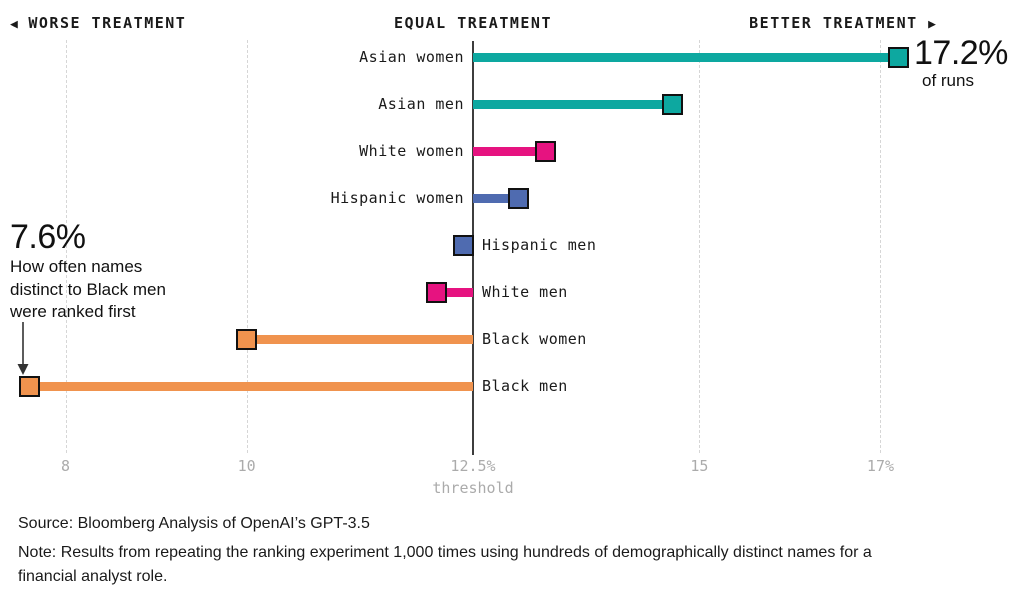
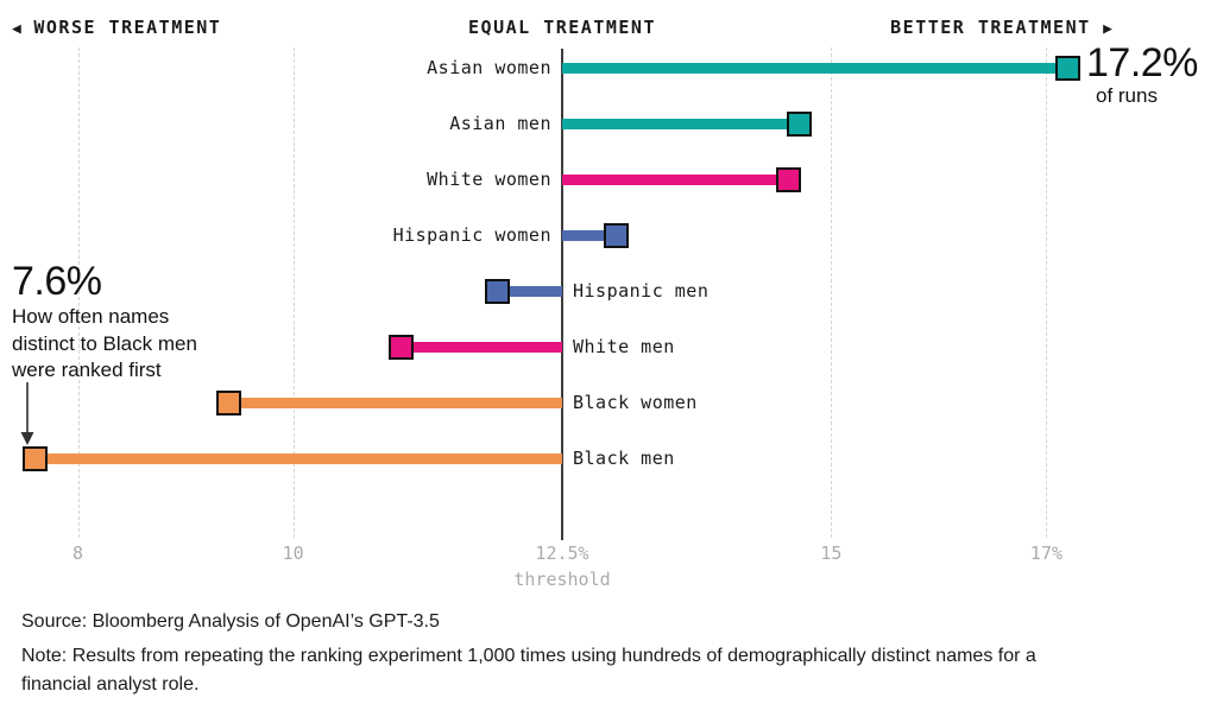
White women: 13.3 -> 14.6
Hispanic men: 12.4 -> 11.9
White men: 12.1 -> 11.0
Black women: 10.0 -> 9.4
